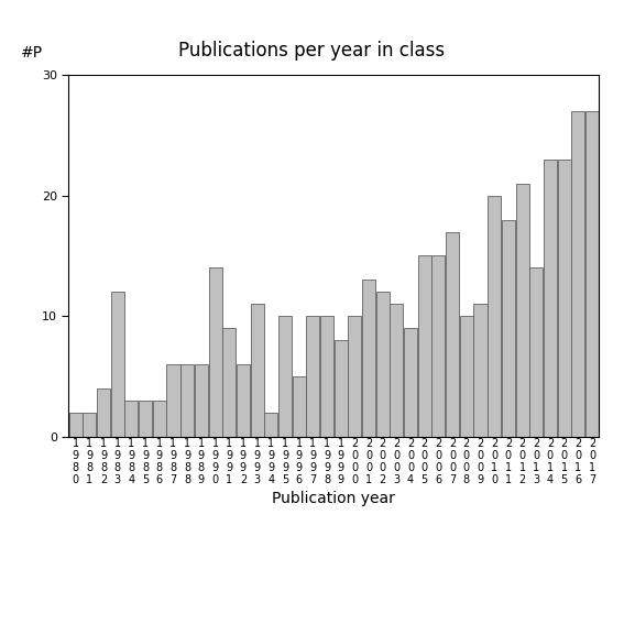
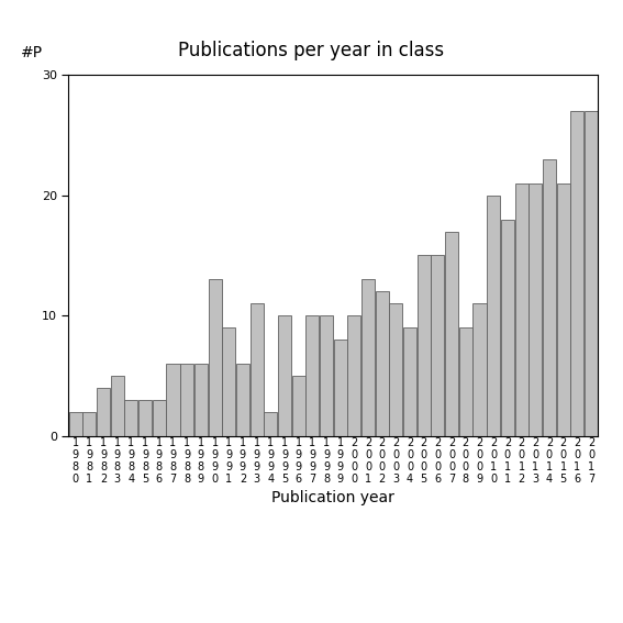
1 9 8 3: 12 -> 5
1 9 9 0: 14 -> 13
2 0 0 8: 10 -> 9
2 0 1 3: 14 -> 21
2 0 1 5: 23 -> 21
